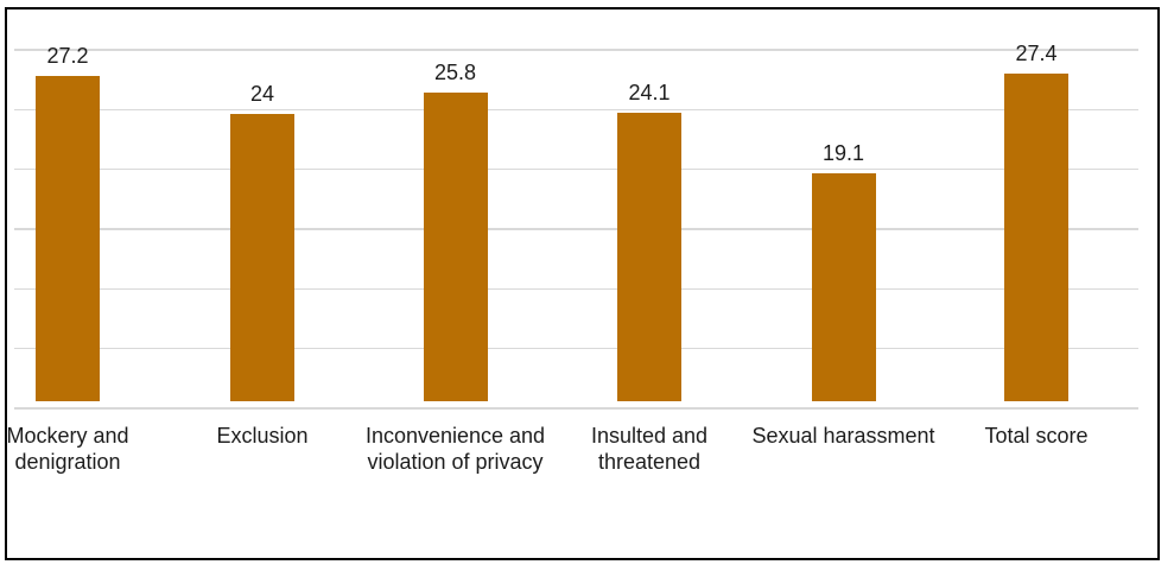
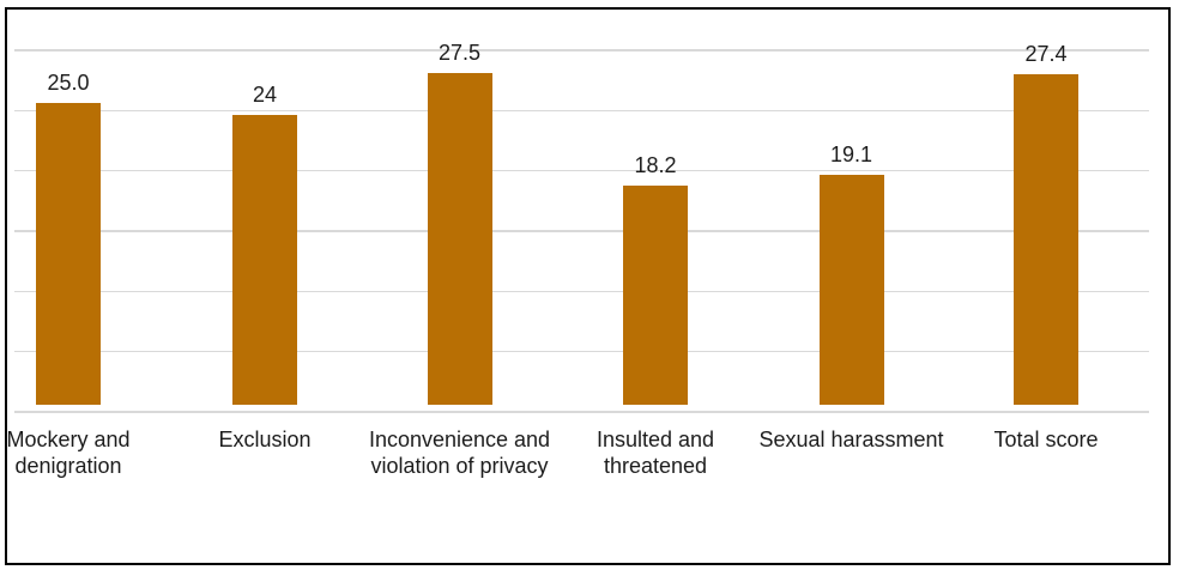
Mockery and denigration: 27.2 -> 25.0
Inconvenience and violation of privacy: 25.8 -> 27.5
Insulted and threatened: 24.1 -> 18.2
